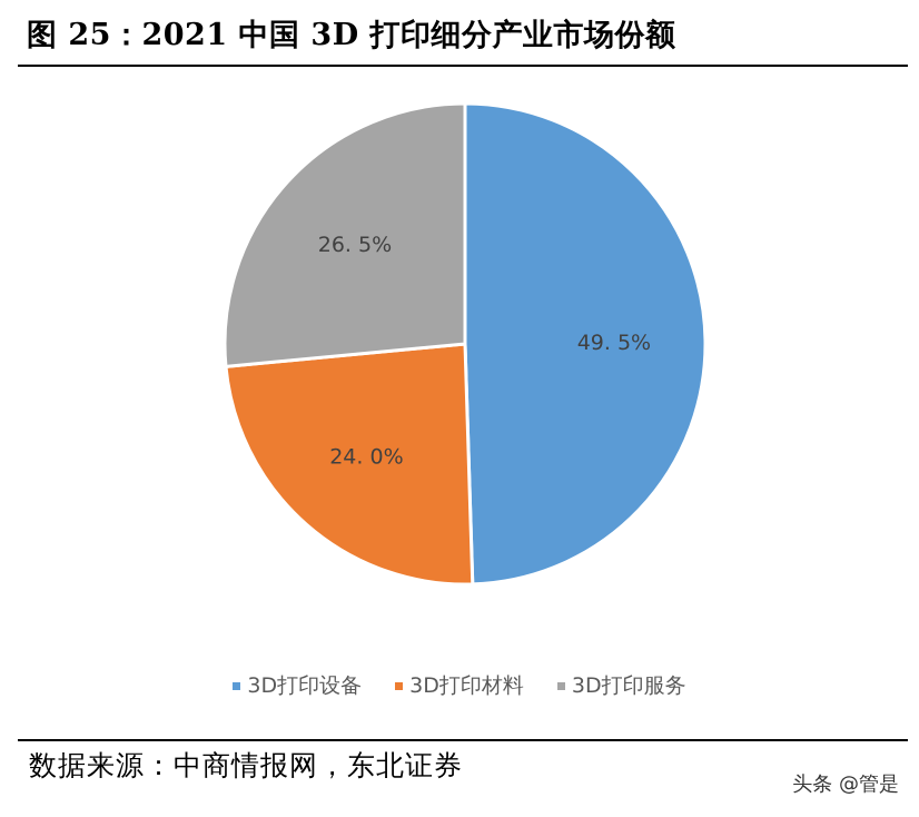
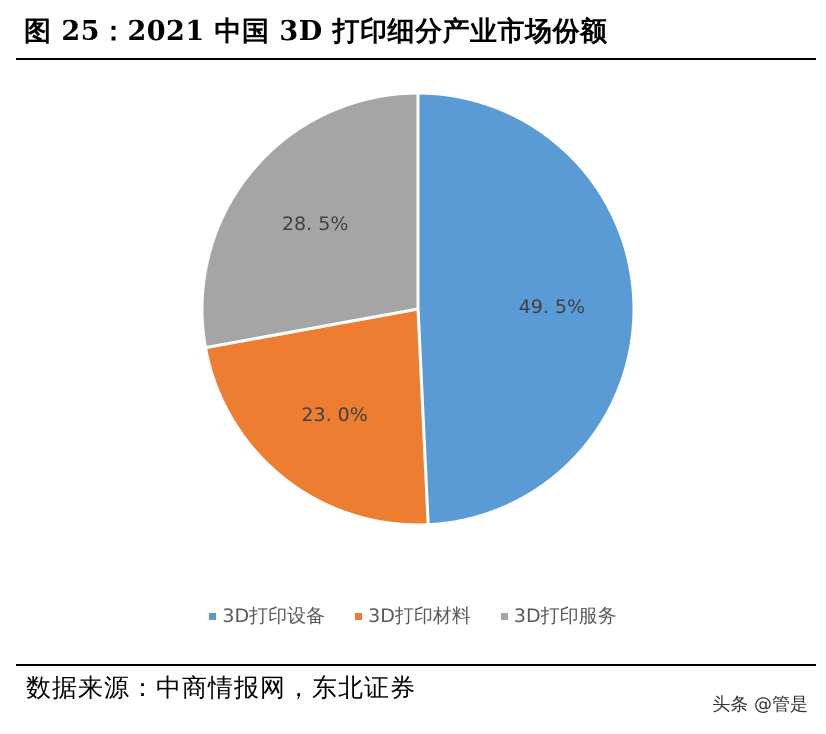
3D打印材料: 24 -> 23
3D打印服务: 26 -> 28
